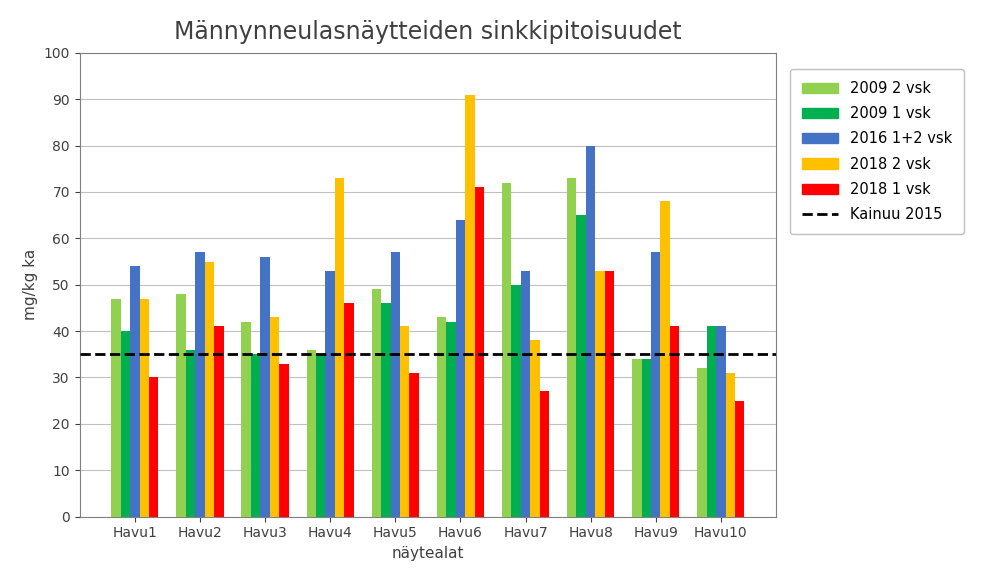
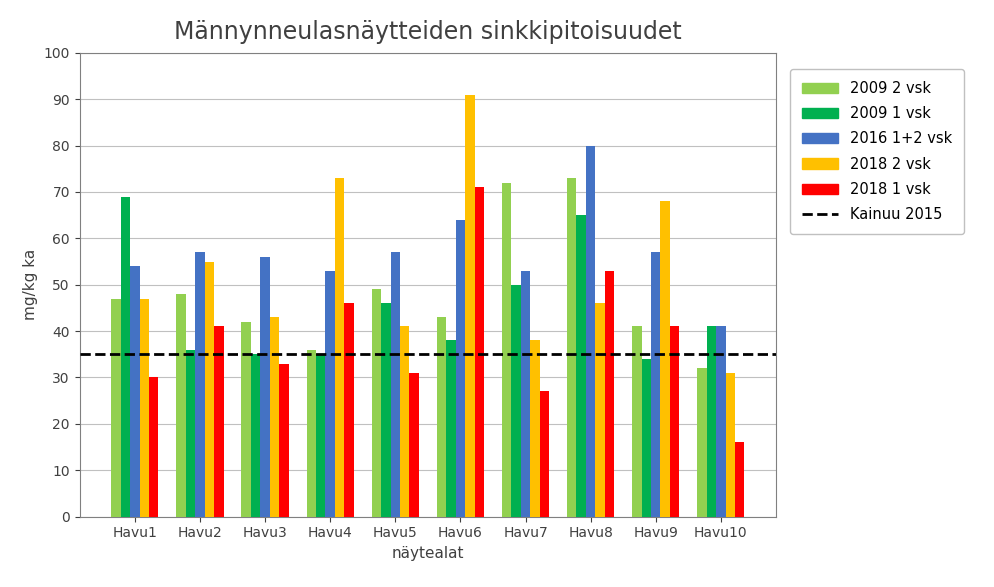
2009 1 vsk/Havu1: 40 -> 69
2009 1 vsk/Havu6: 42 -> 38
2018 2 vsk/Havu8: 53 -> 46
2009 2 vsk/Havu9: 34 -> 41
2018 1 vsk/Havu10: 25 -> 16
